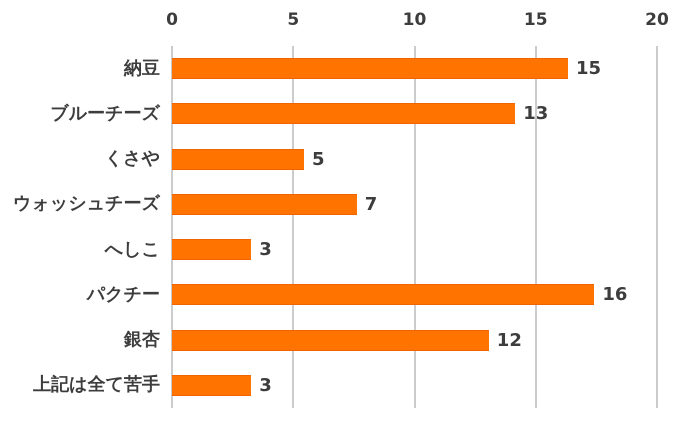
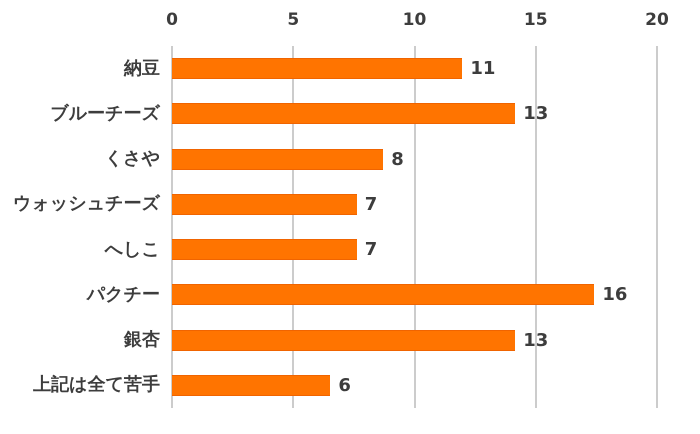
納豆: 15 -> 11
くさや: 5 -> 8
へしこ: 3 -> 7
銀杏: 12 -> 13
上記は全て苦手: 3 -> 6
